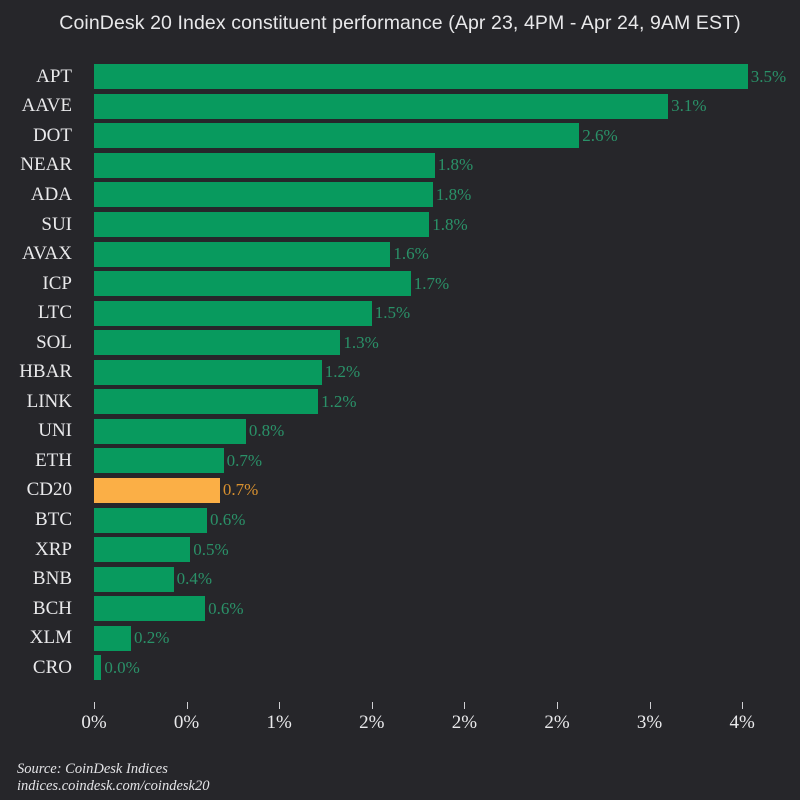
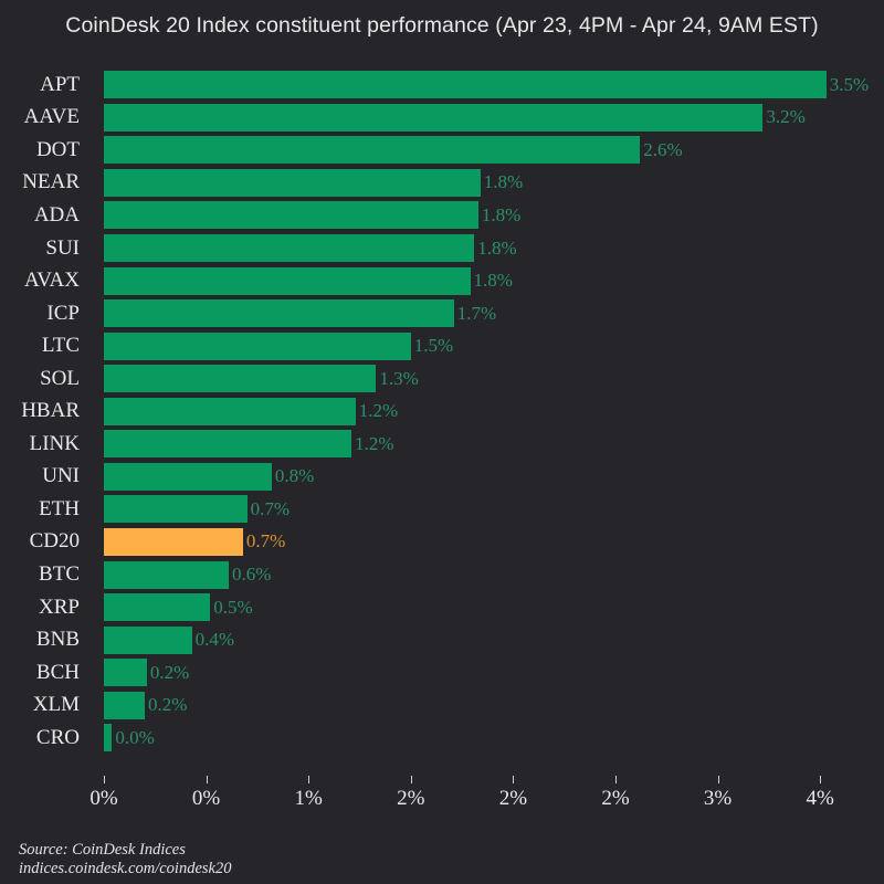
AAVE: 3.1% -> 3.2%
AVAX: 1.6% -> 1.8%
BCH: 0.6% -> 0.2%
